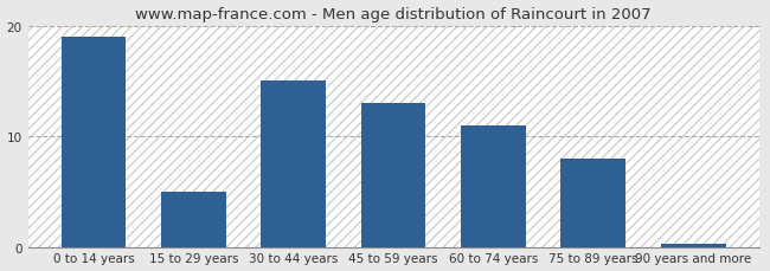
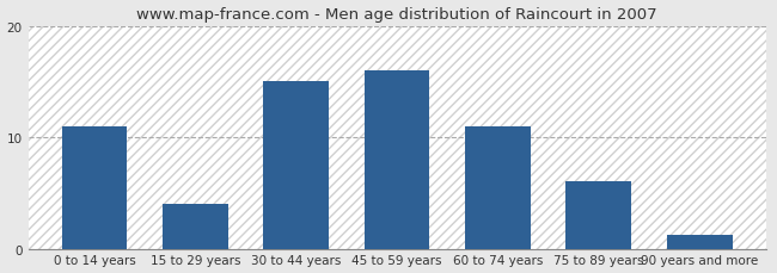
0 to 14 years: 19.0 -> 11.0
15 to 29 years: 5.0 -> 4.0
45 to 59 years: 13.0 -> 16.0
75 to 89 years: 8.0 -> 6.0
90 years and more: 0.3 -> 1.2
